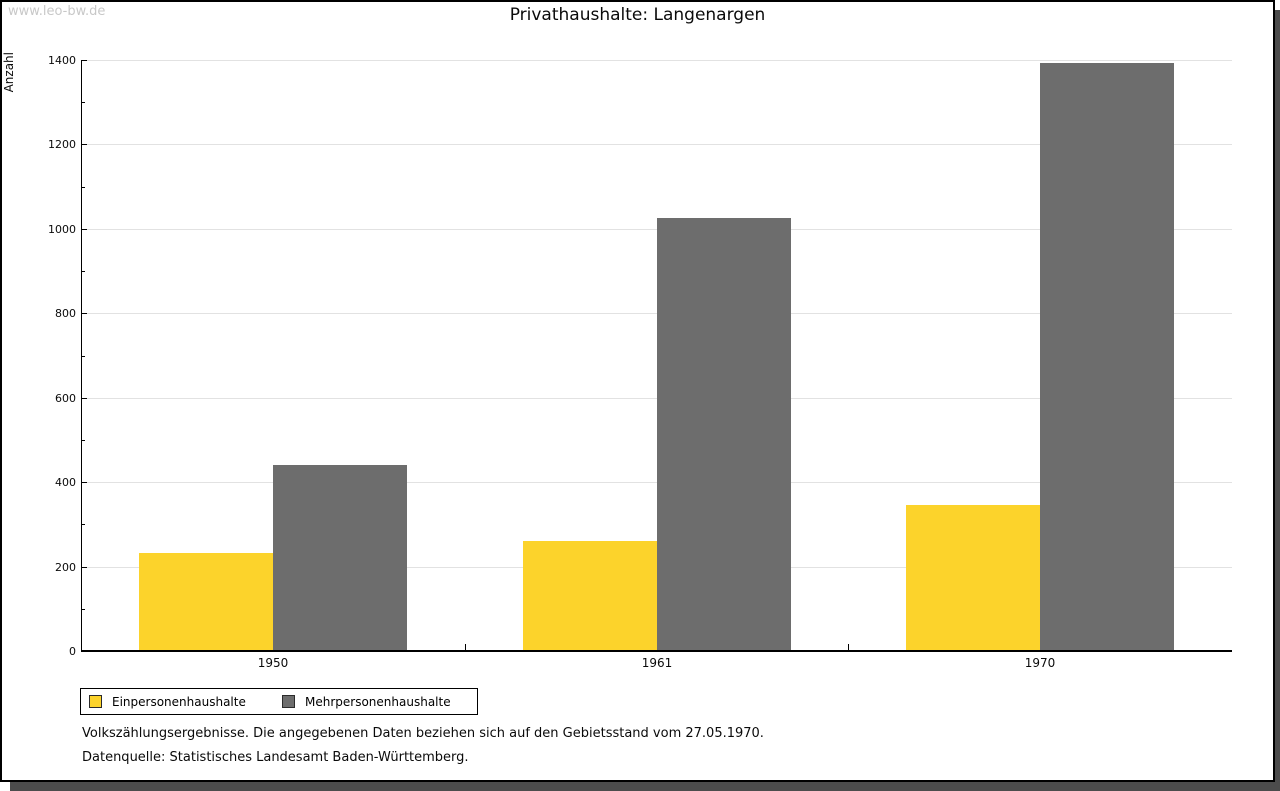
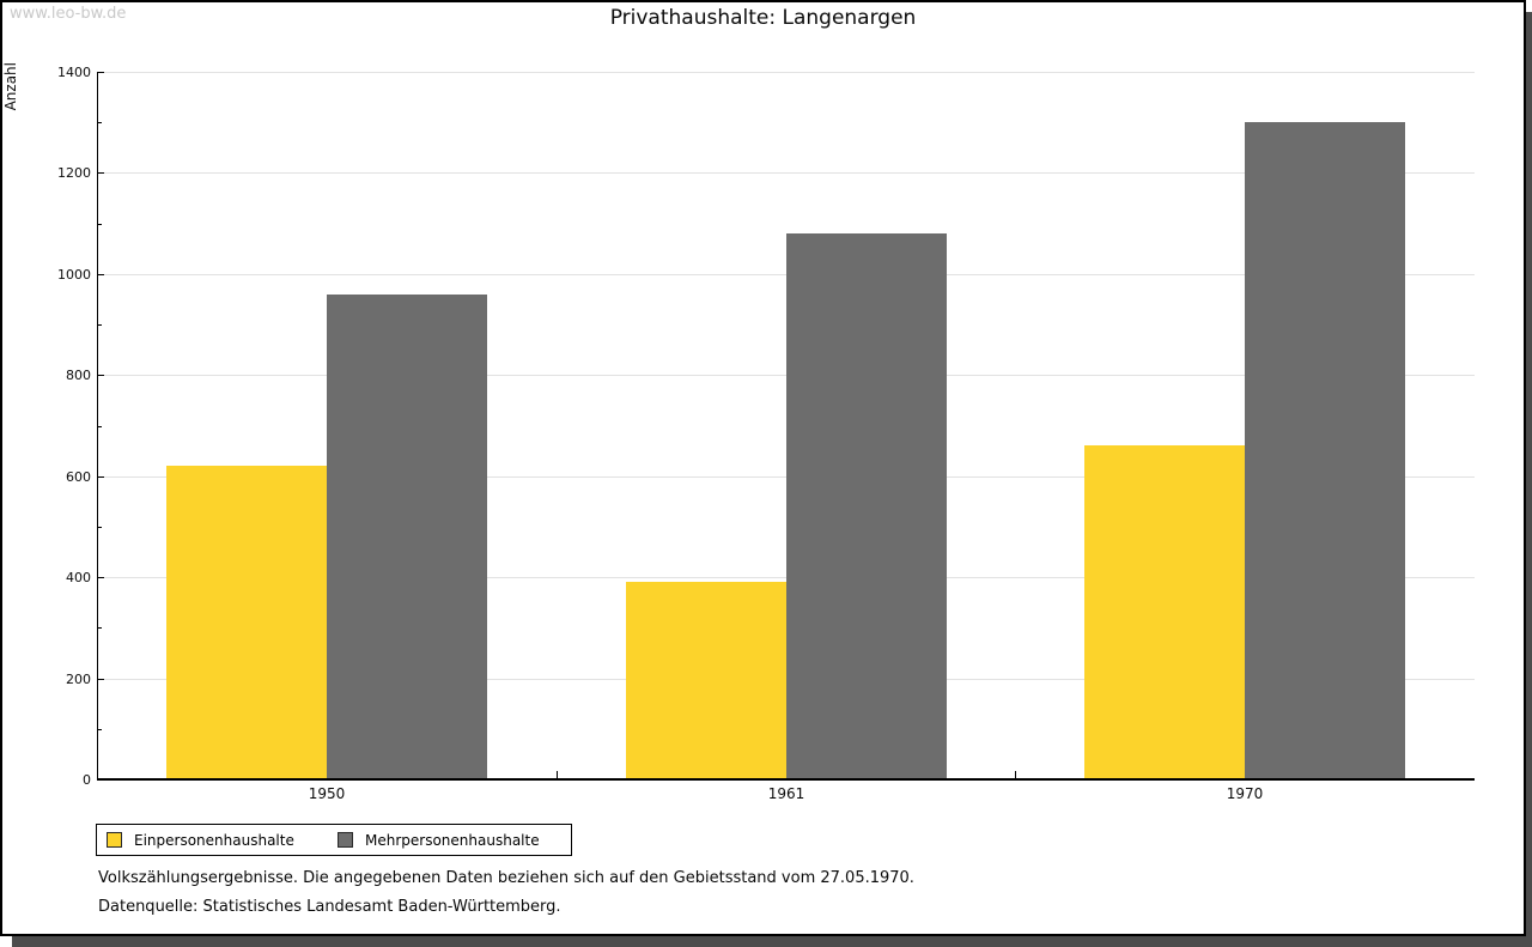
Einpersonenhaushalte/1950: 230 -> 620
Mehrpersonenhaushalte/1950: 440 -> 960
Einpersonenhaushalte/1961: 260 -> 390
Mehrpersonenhaushalte/1961: 1020 -> 1080
Einpersonenhaushalte/1970: 350 -> 660
Mehrpersonenhaushalte/1970: 1390 -> 1300
